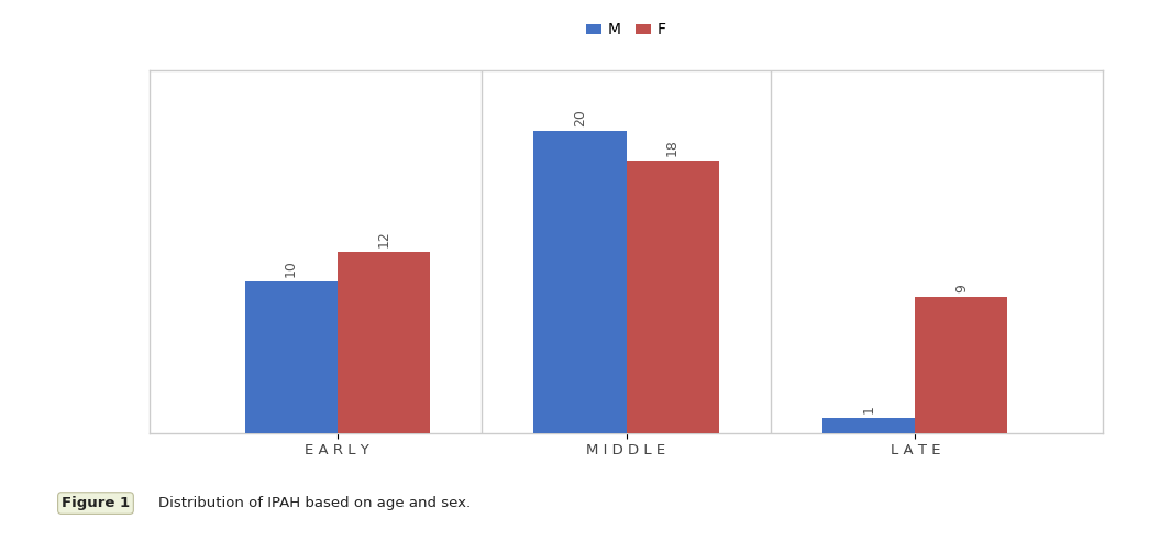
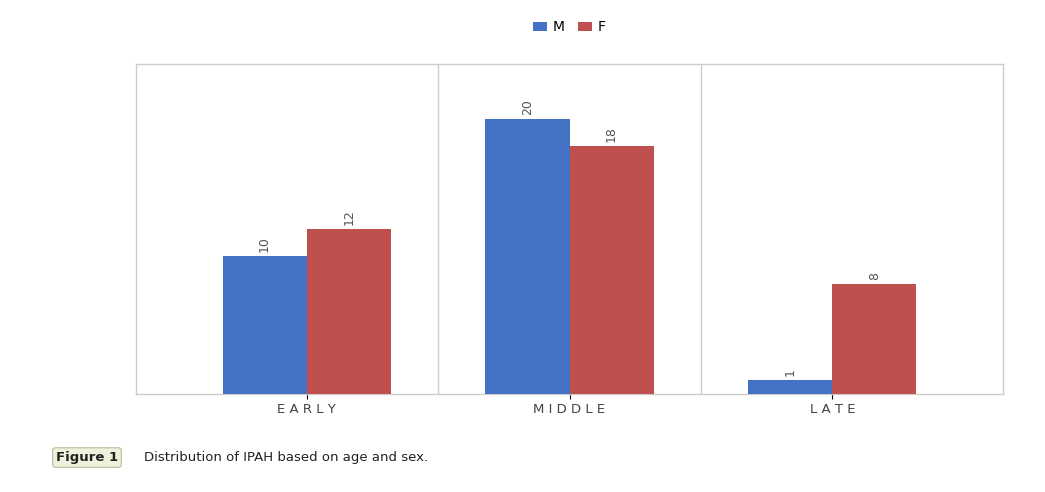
F/L A T E: 9 -> 8
